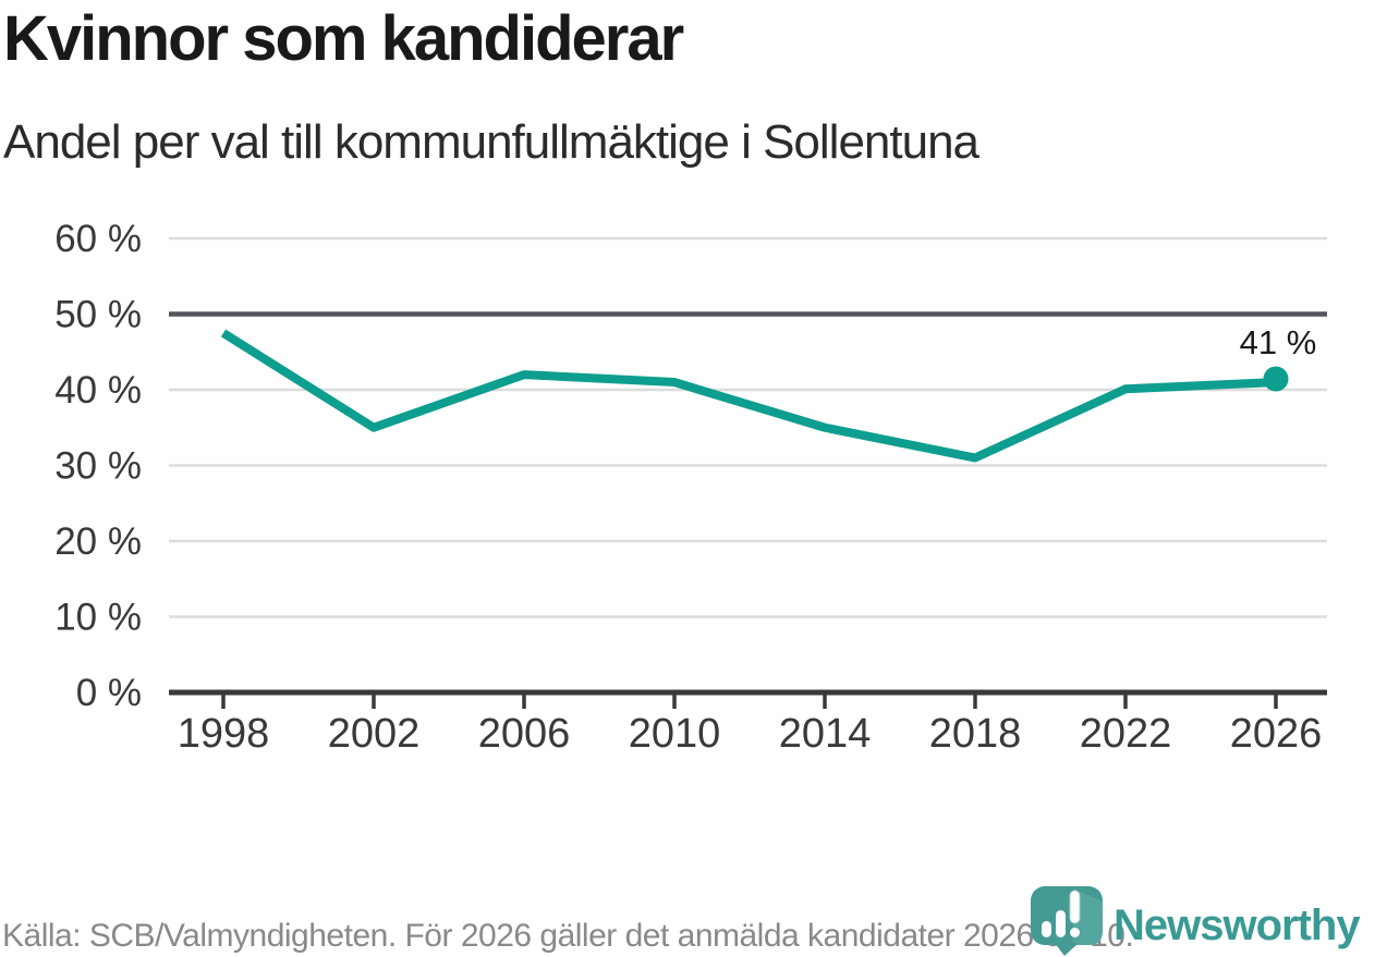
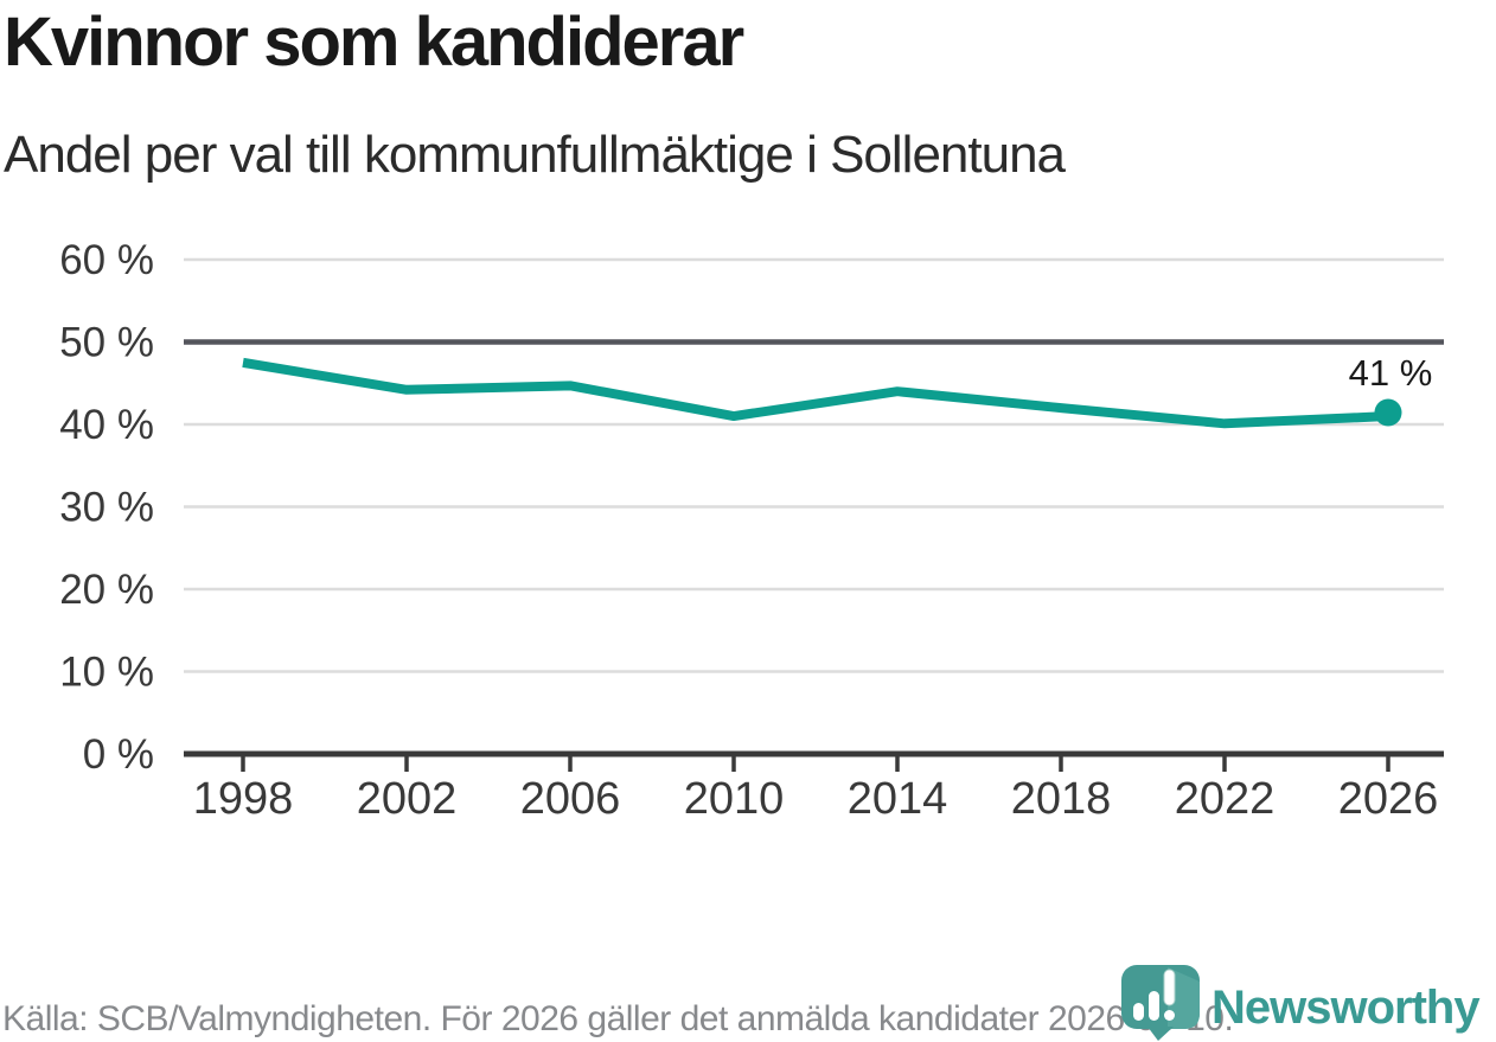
2002: 35% -> 44%
2006: 42% -> 45%
2014: 35% -> 44%
2018: 31% -> 42%
